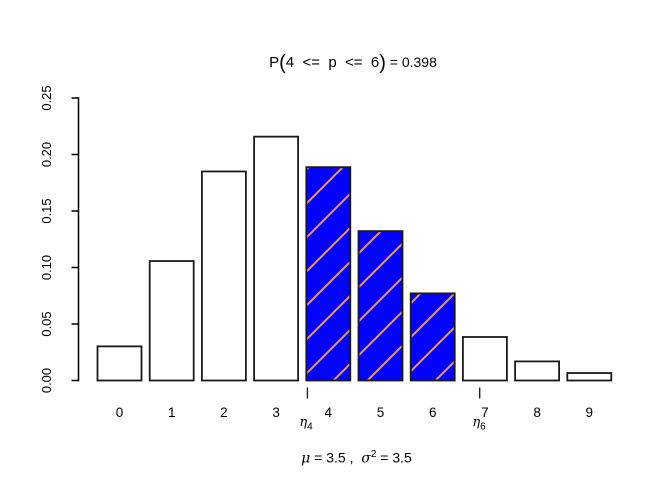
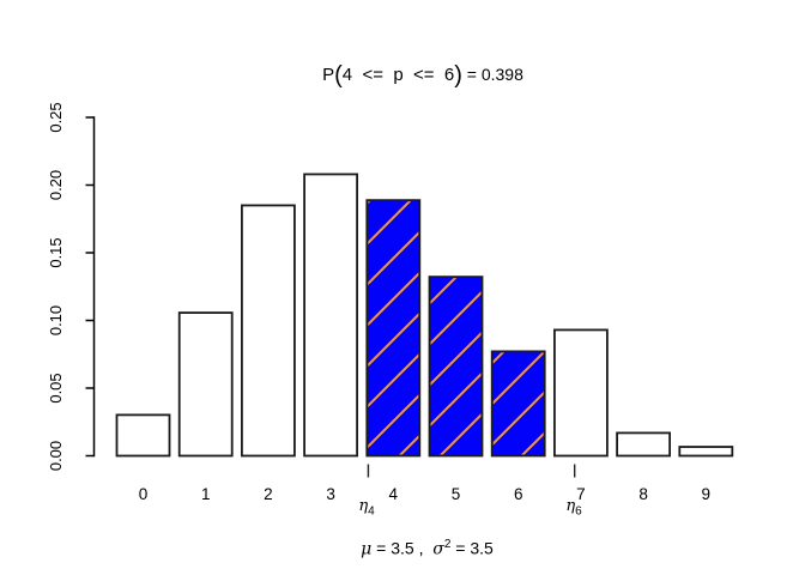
3: 0.216 -> 0.208
7: 0.038 -> 0.093
